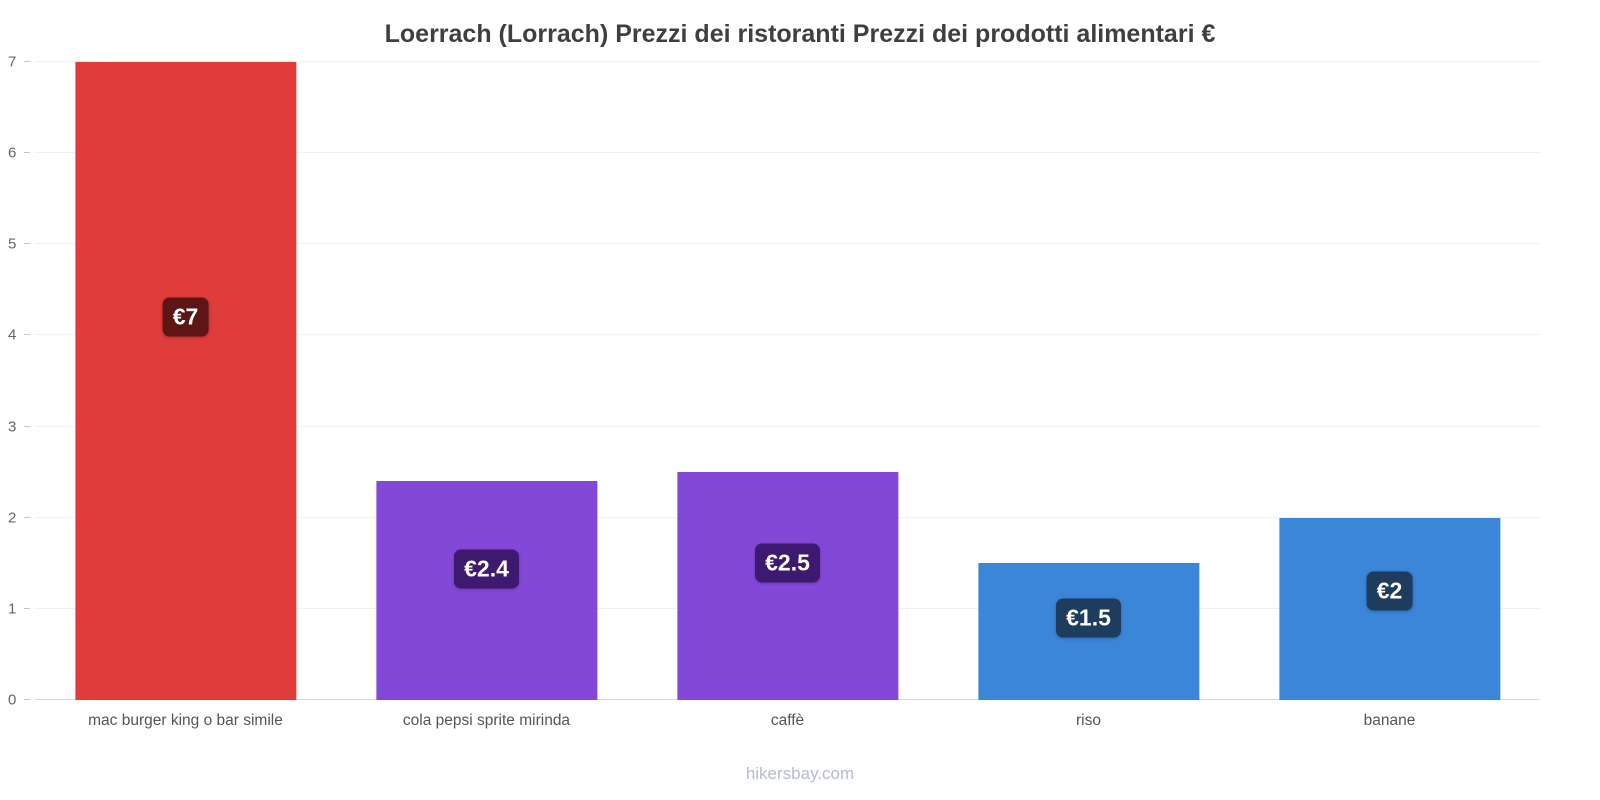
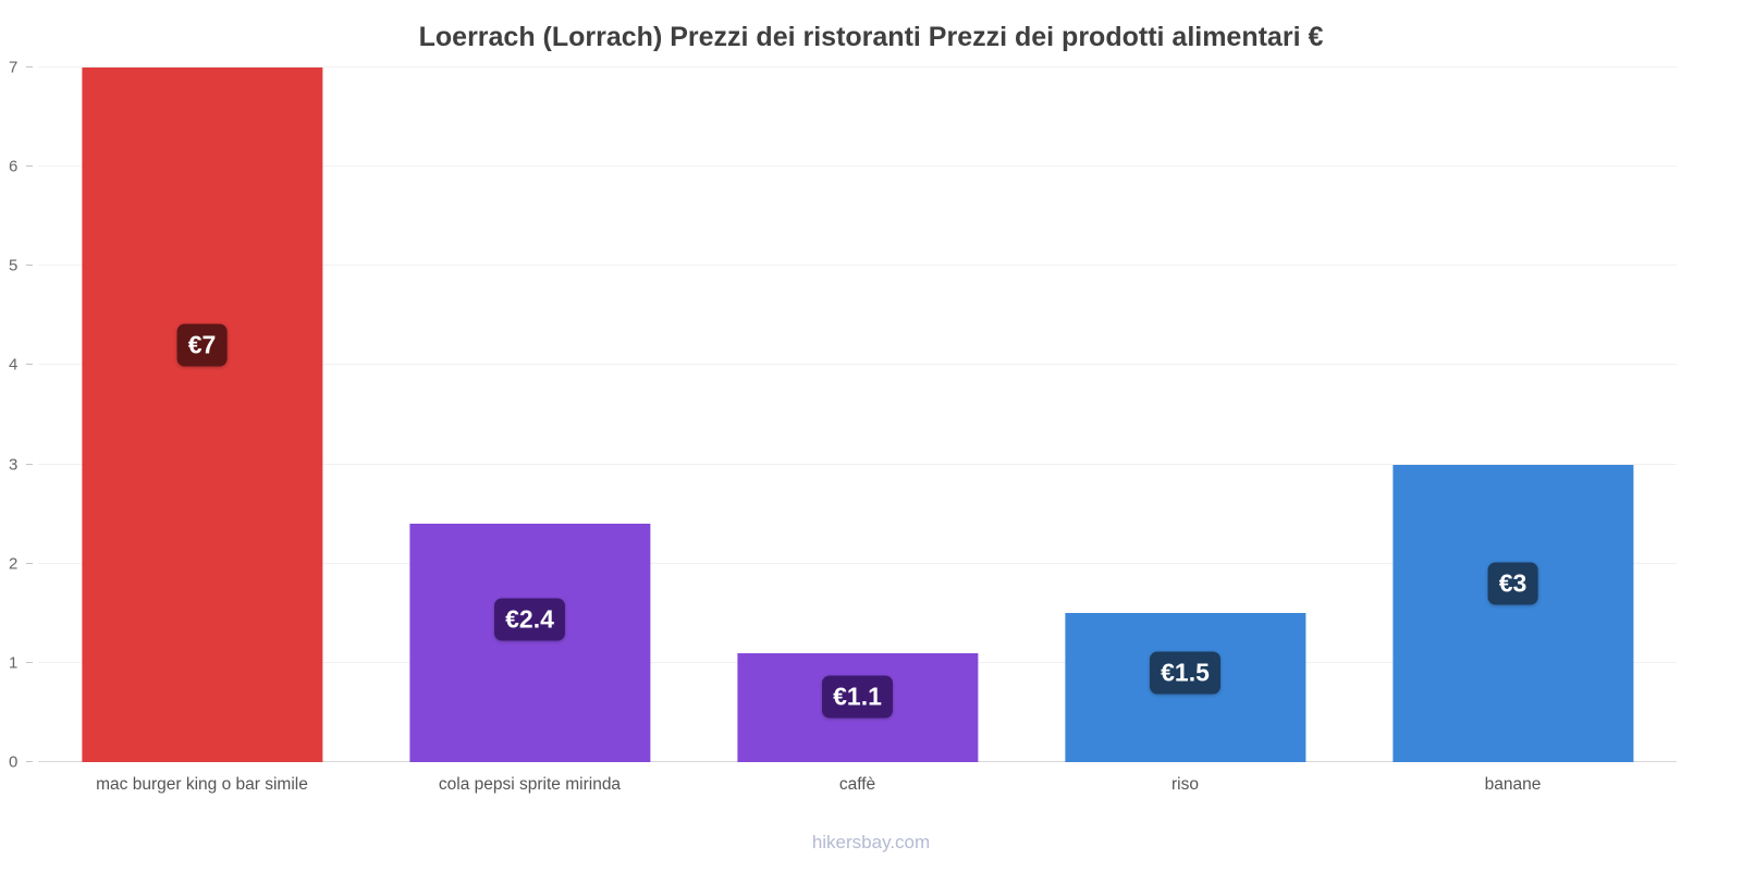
caffè: €2.5 -> €1.1
banane: €2 -> €3
